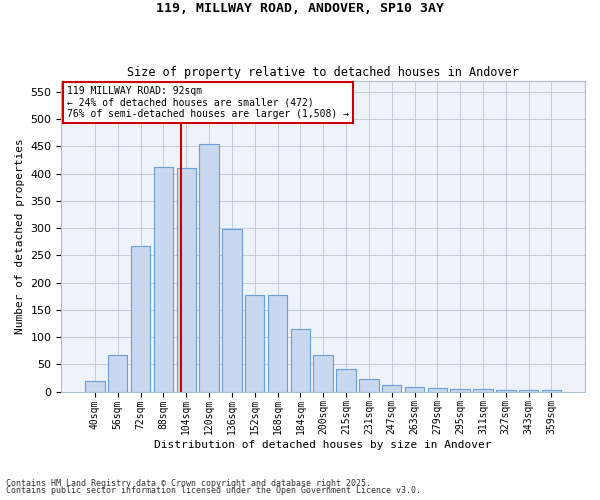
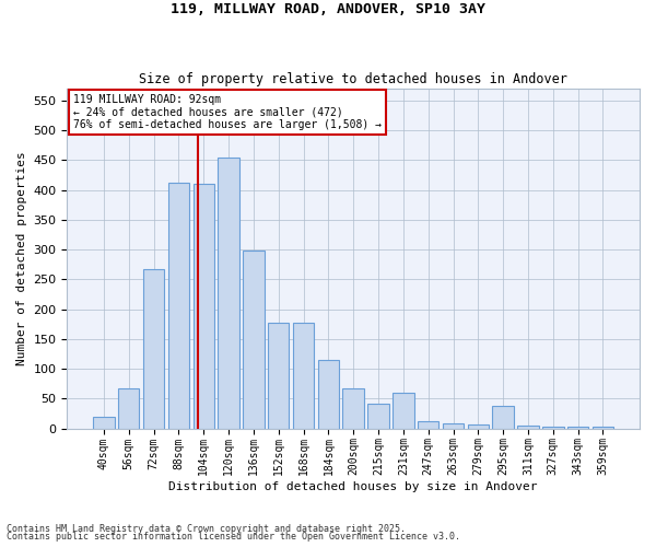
231sqm: 23 -> 60
295sqm: 5 -> 38
